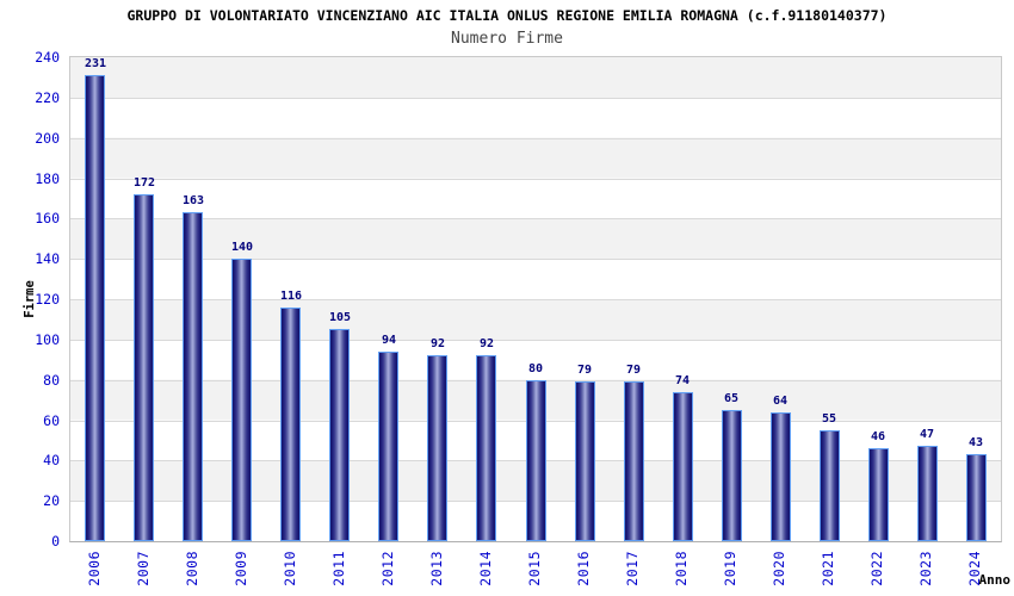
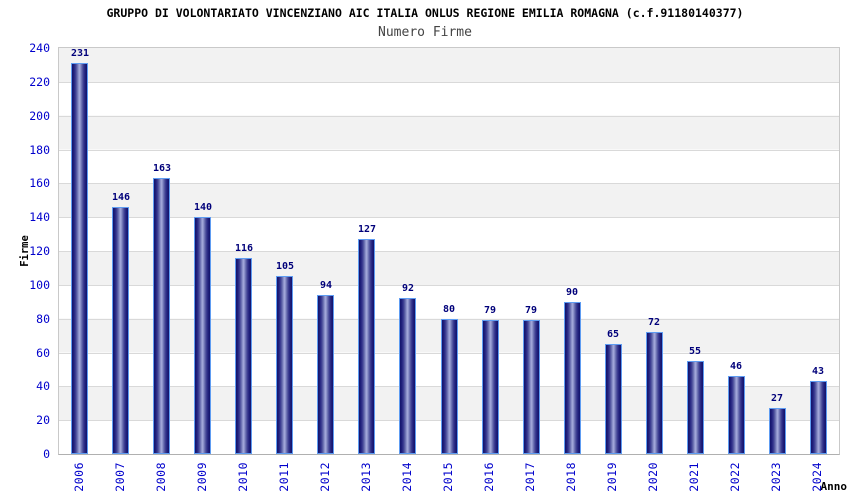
2007: 172 -> 146
2013: 92 -> 127
2018: 74 -> 90
2020: 64 -> 72
2023: 47 -> 27
